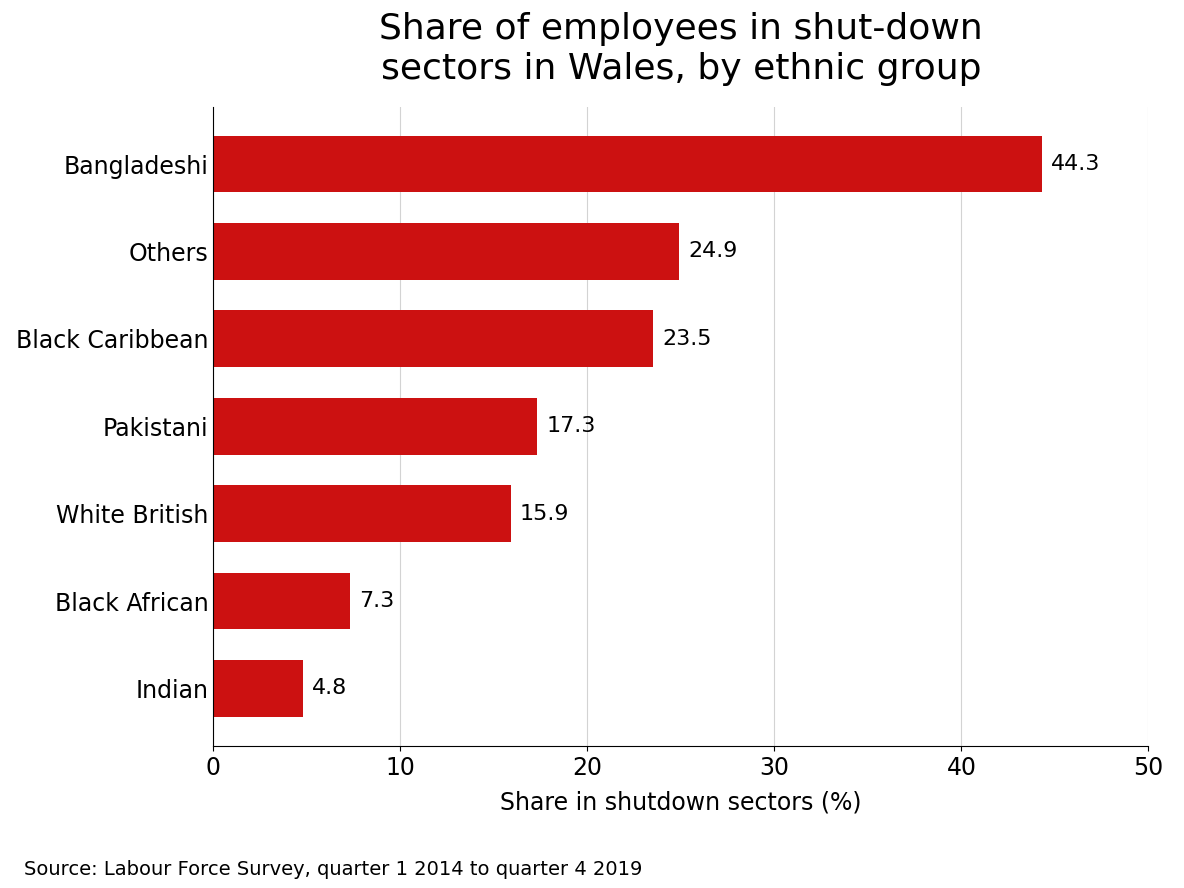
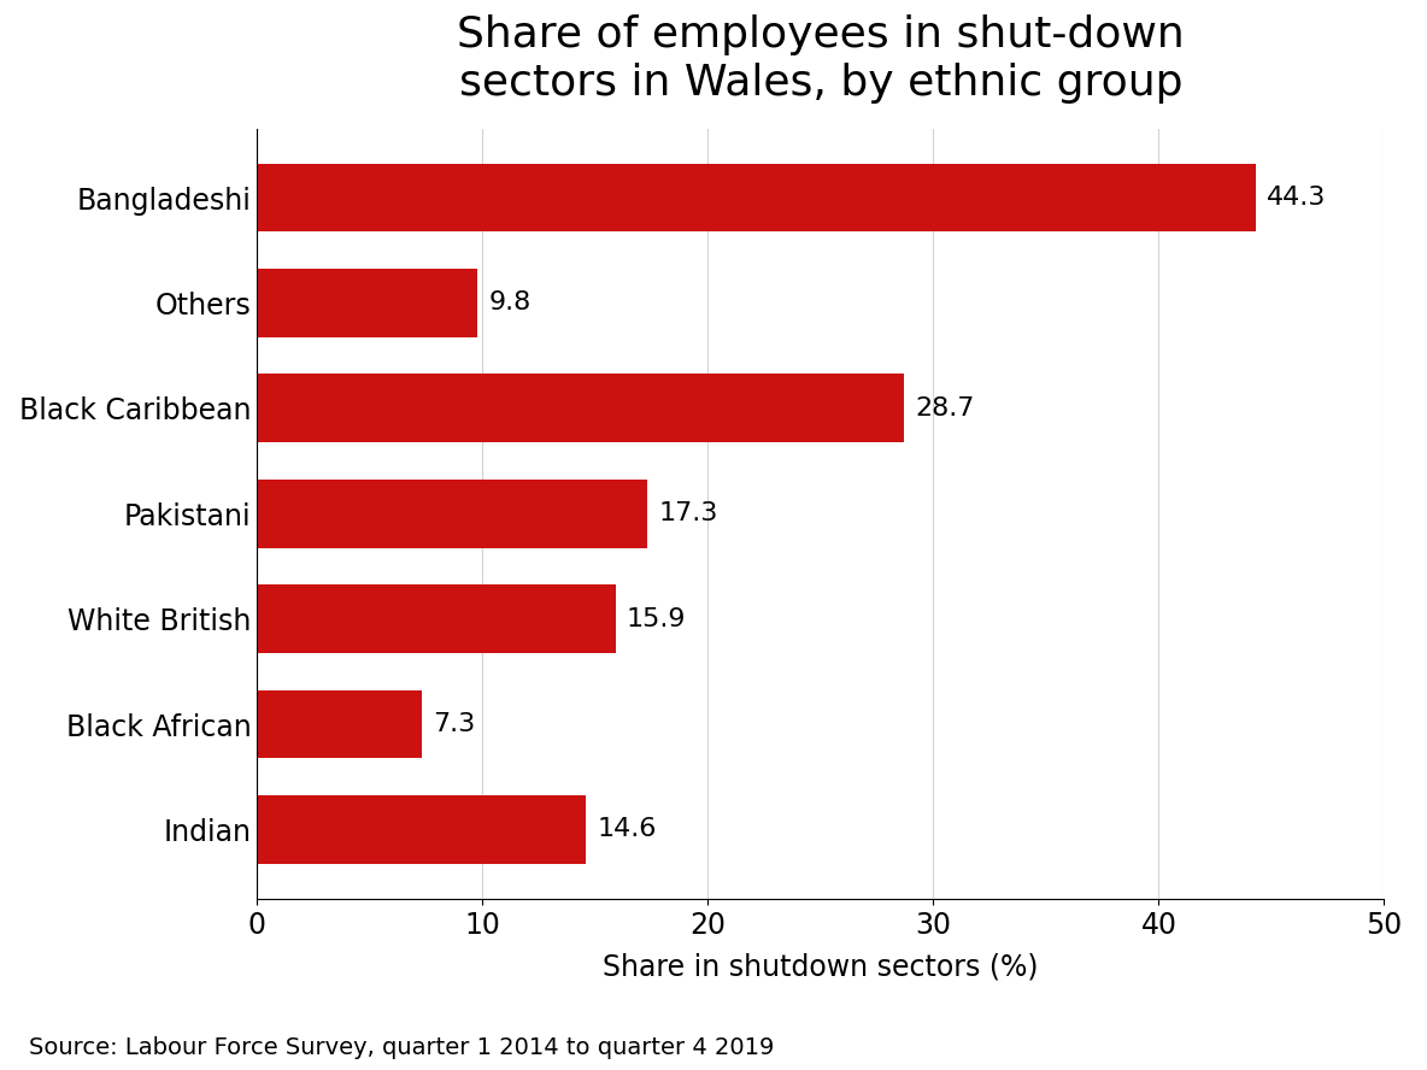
Others: 24.9 -> 9.8
Black Caribbean: 23.5 -> 28.7
Indian: 4.8 -> 14.6
